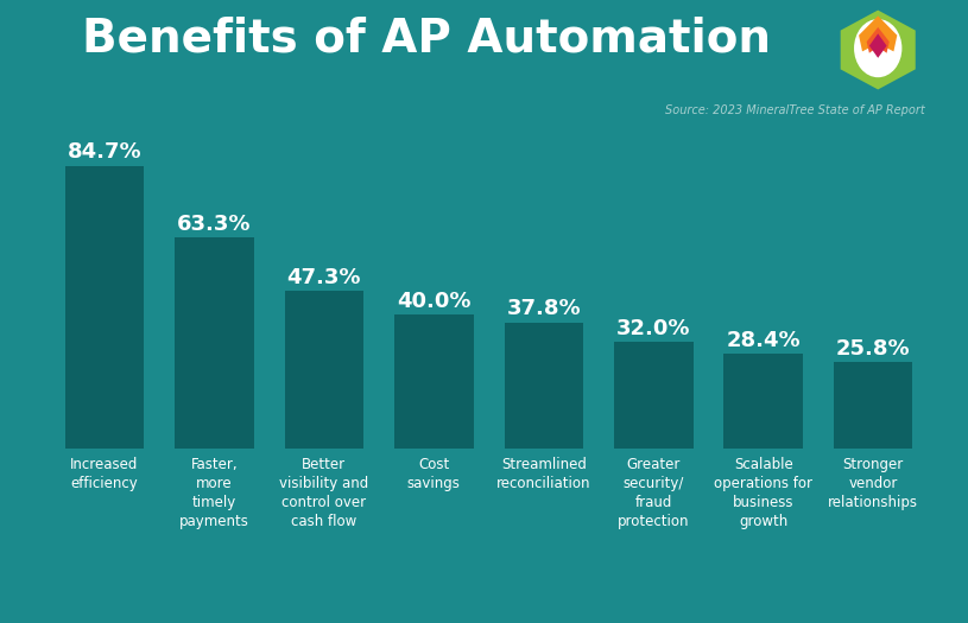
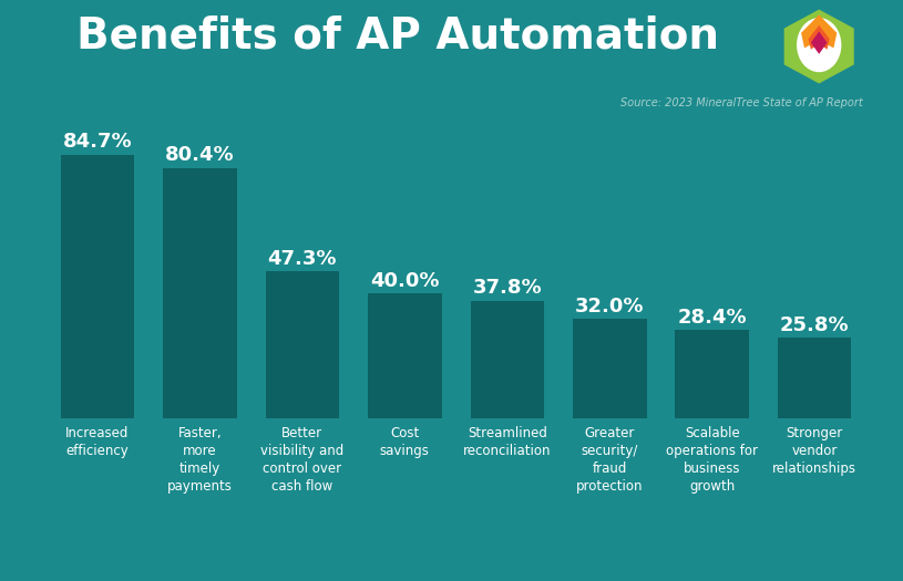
Faster, more timely payments: 63.3% -> 80.4%
